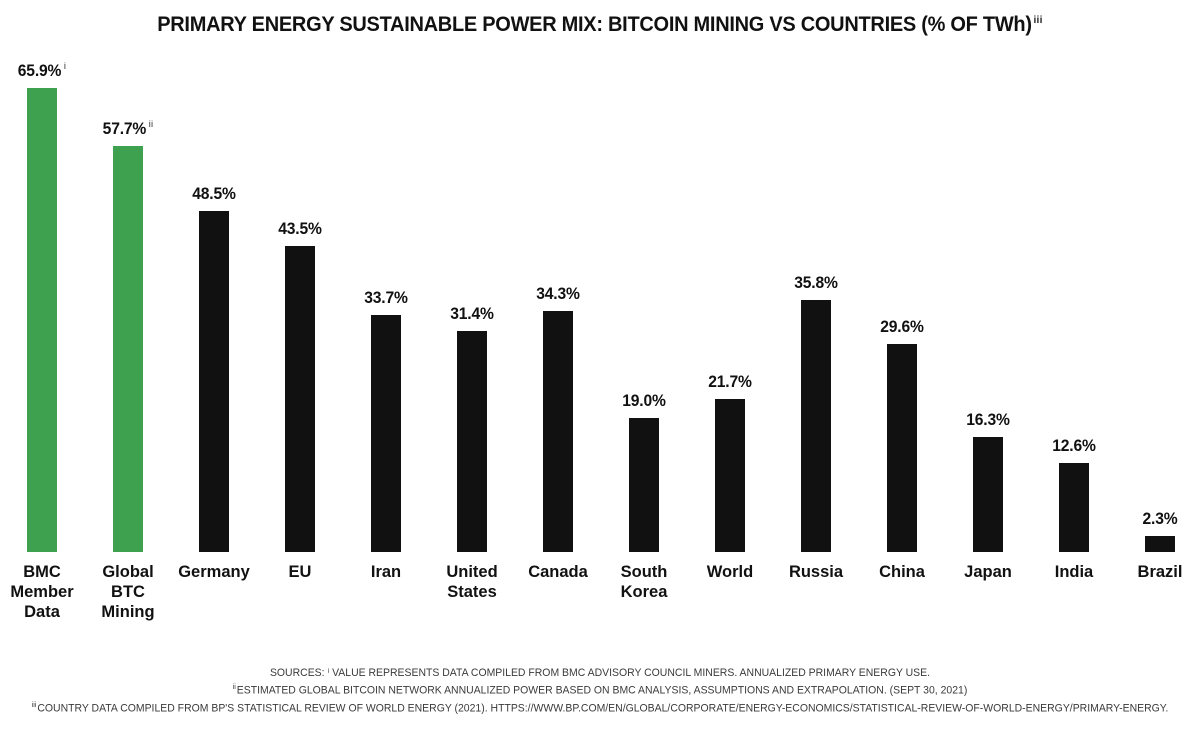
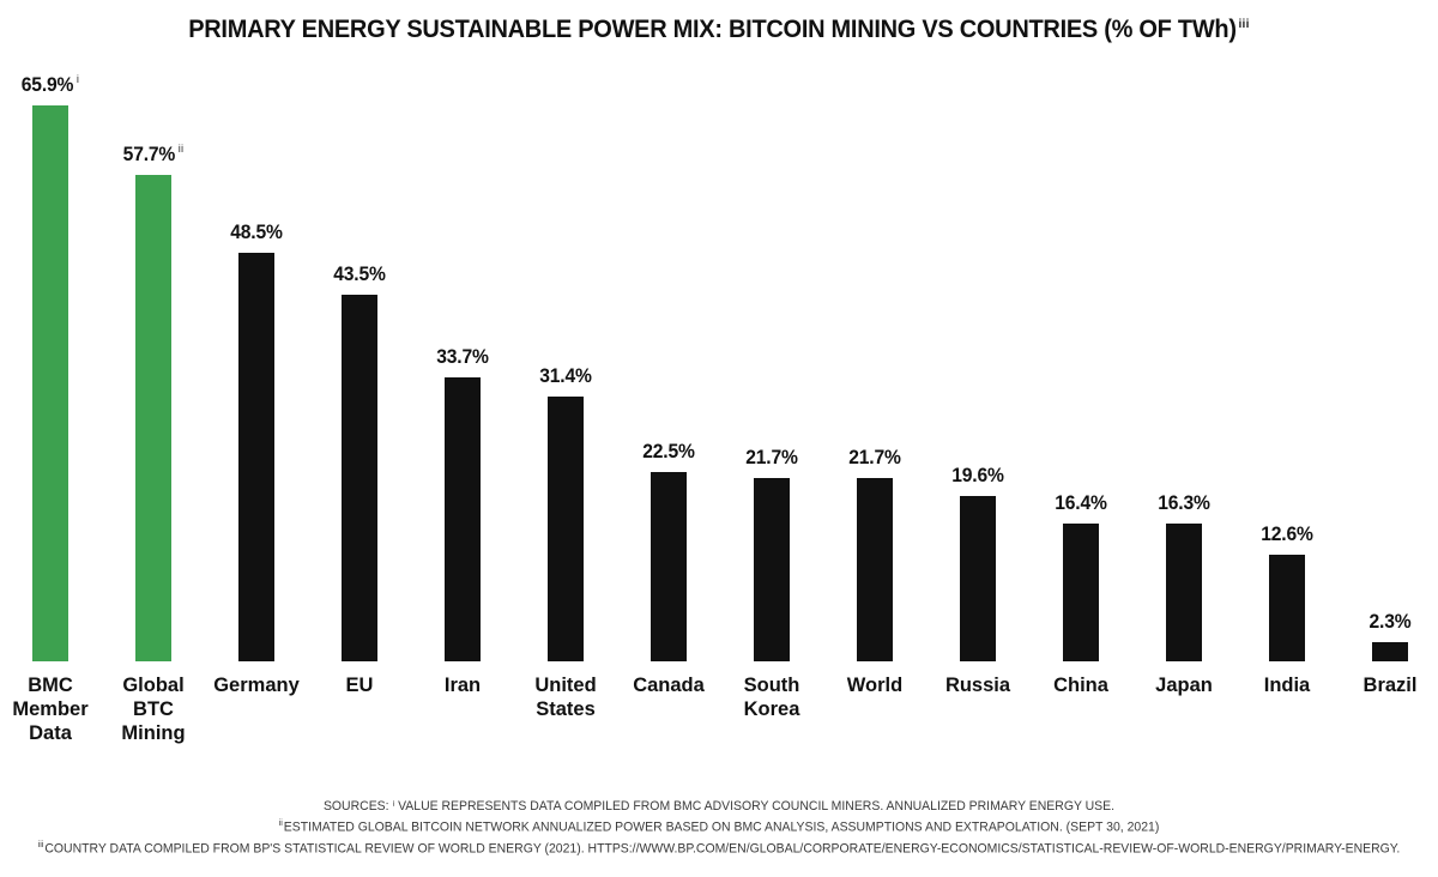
Canada: 34.3% -> 22.5%
South Korea: 19.0% -> 21.7%
Russia: 35.8% -> 19.6%
China: 29.6% -> 16.4%
